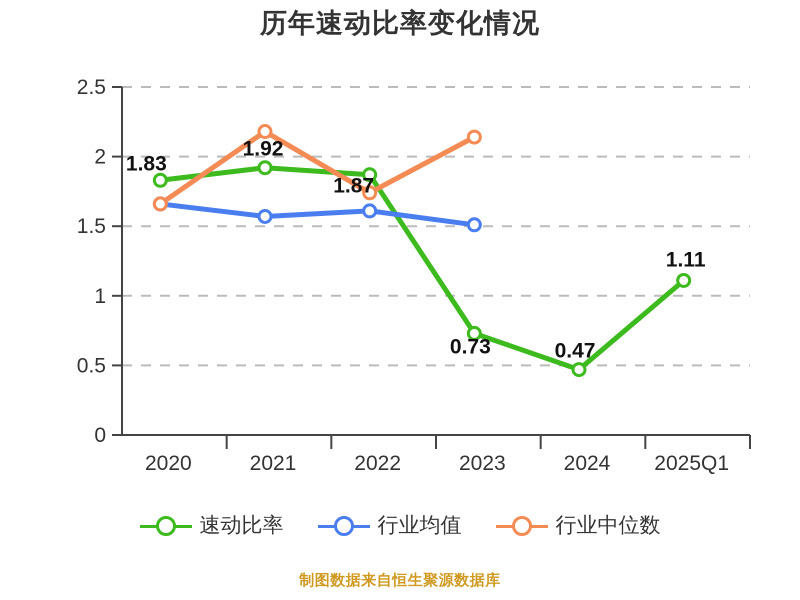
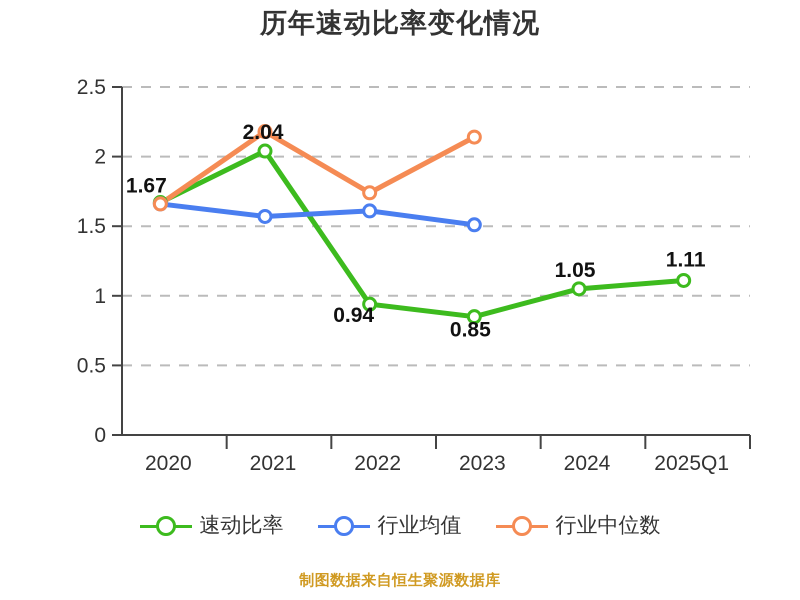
速动比率/2020: 1.83 -> 1.67
速动比率/2021: 1.92 -> 2.04
速动比率/2022: 1.87 -> 0.94
速动比率/2023: 0.73 -> 0.85
速动比率/2024: 0.47 -> 1.05
